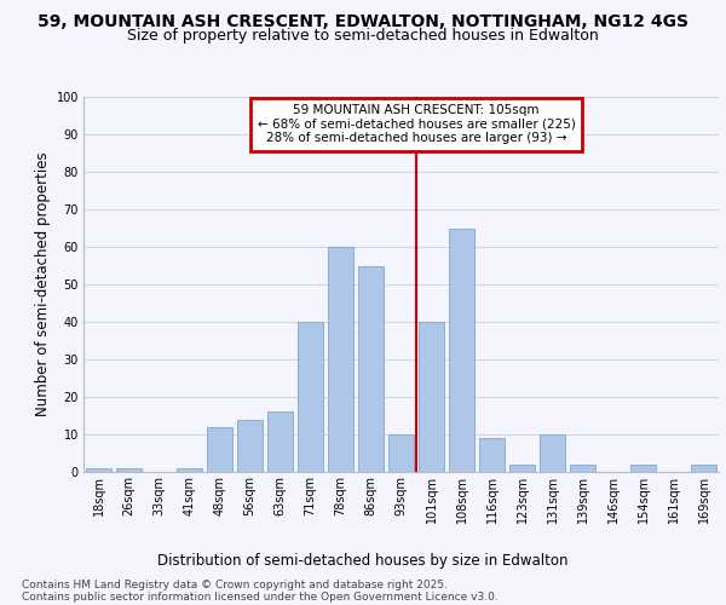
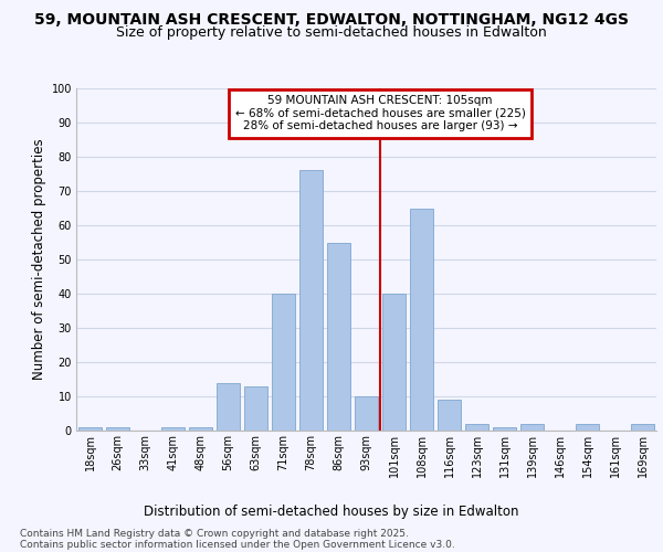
48sqm: 12 -> 1
63sqm: 16 -> 13
78sqm: 60 -> 76
131sqm: 10 -> 1
